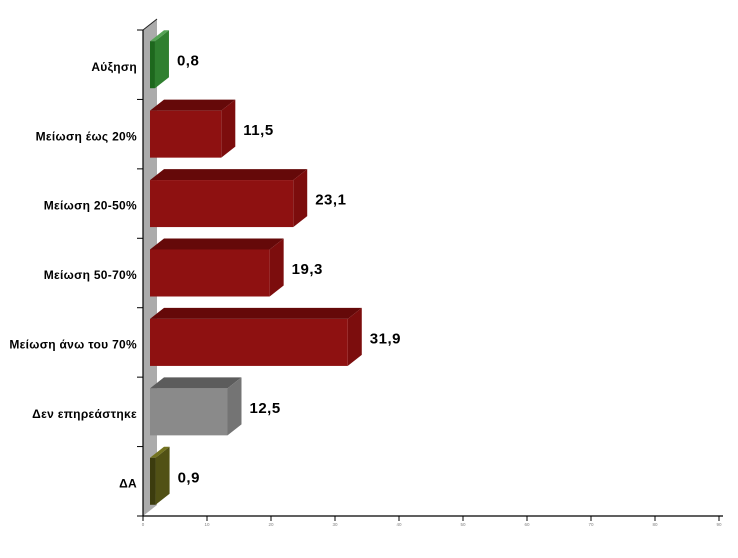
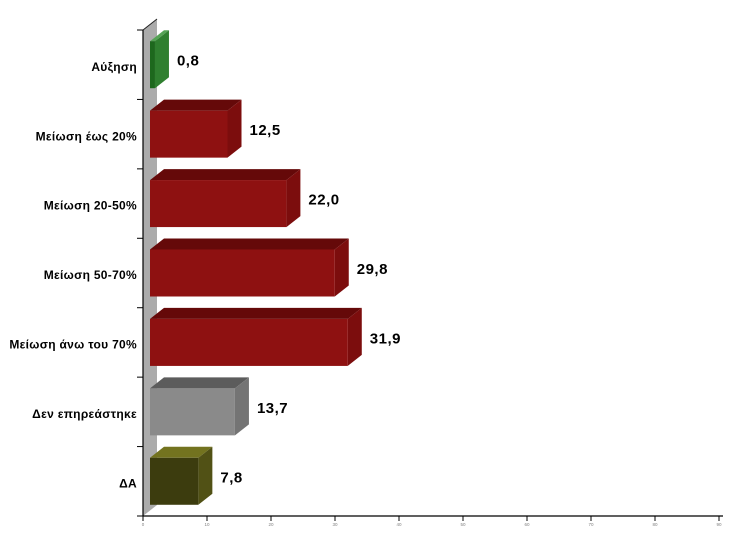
Μείωση έως 20%: 11,5 -> 12,5
Μείωση 20-50%: 23,1 -> 22,0
Μείωση 50-70%: 19,3 -> 29,8
Δεν επηρεάστηκε: 12,5 -> 13,7
ΔΑ: 0,9 -> 7,8
